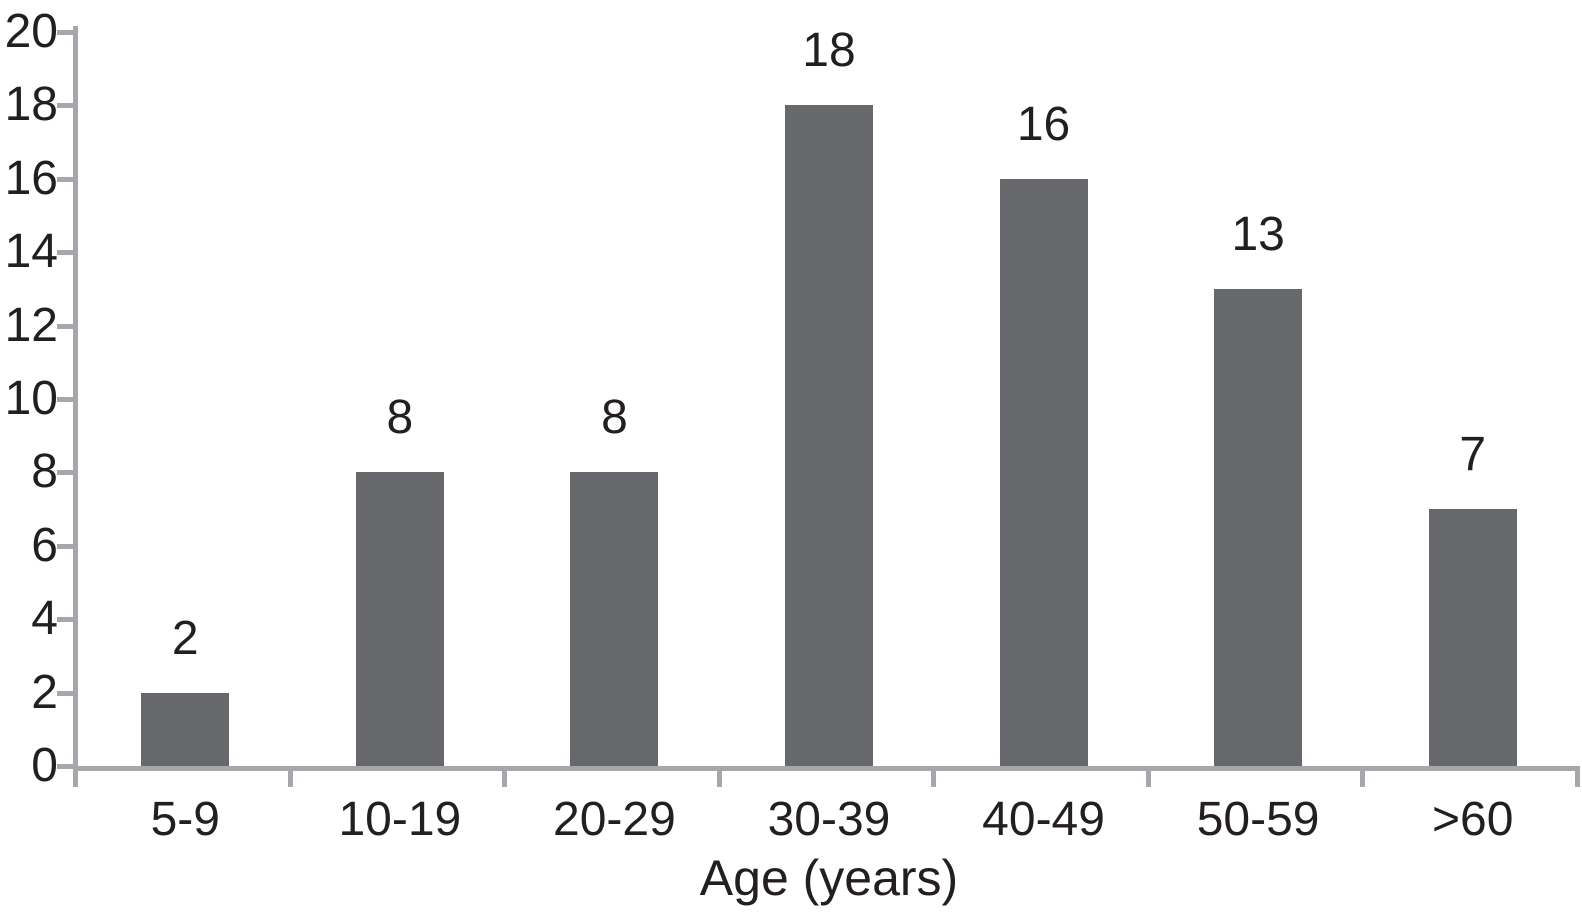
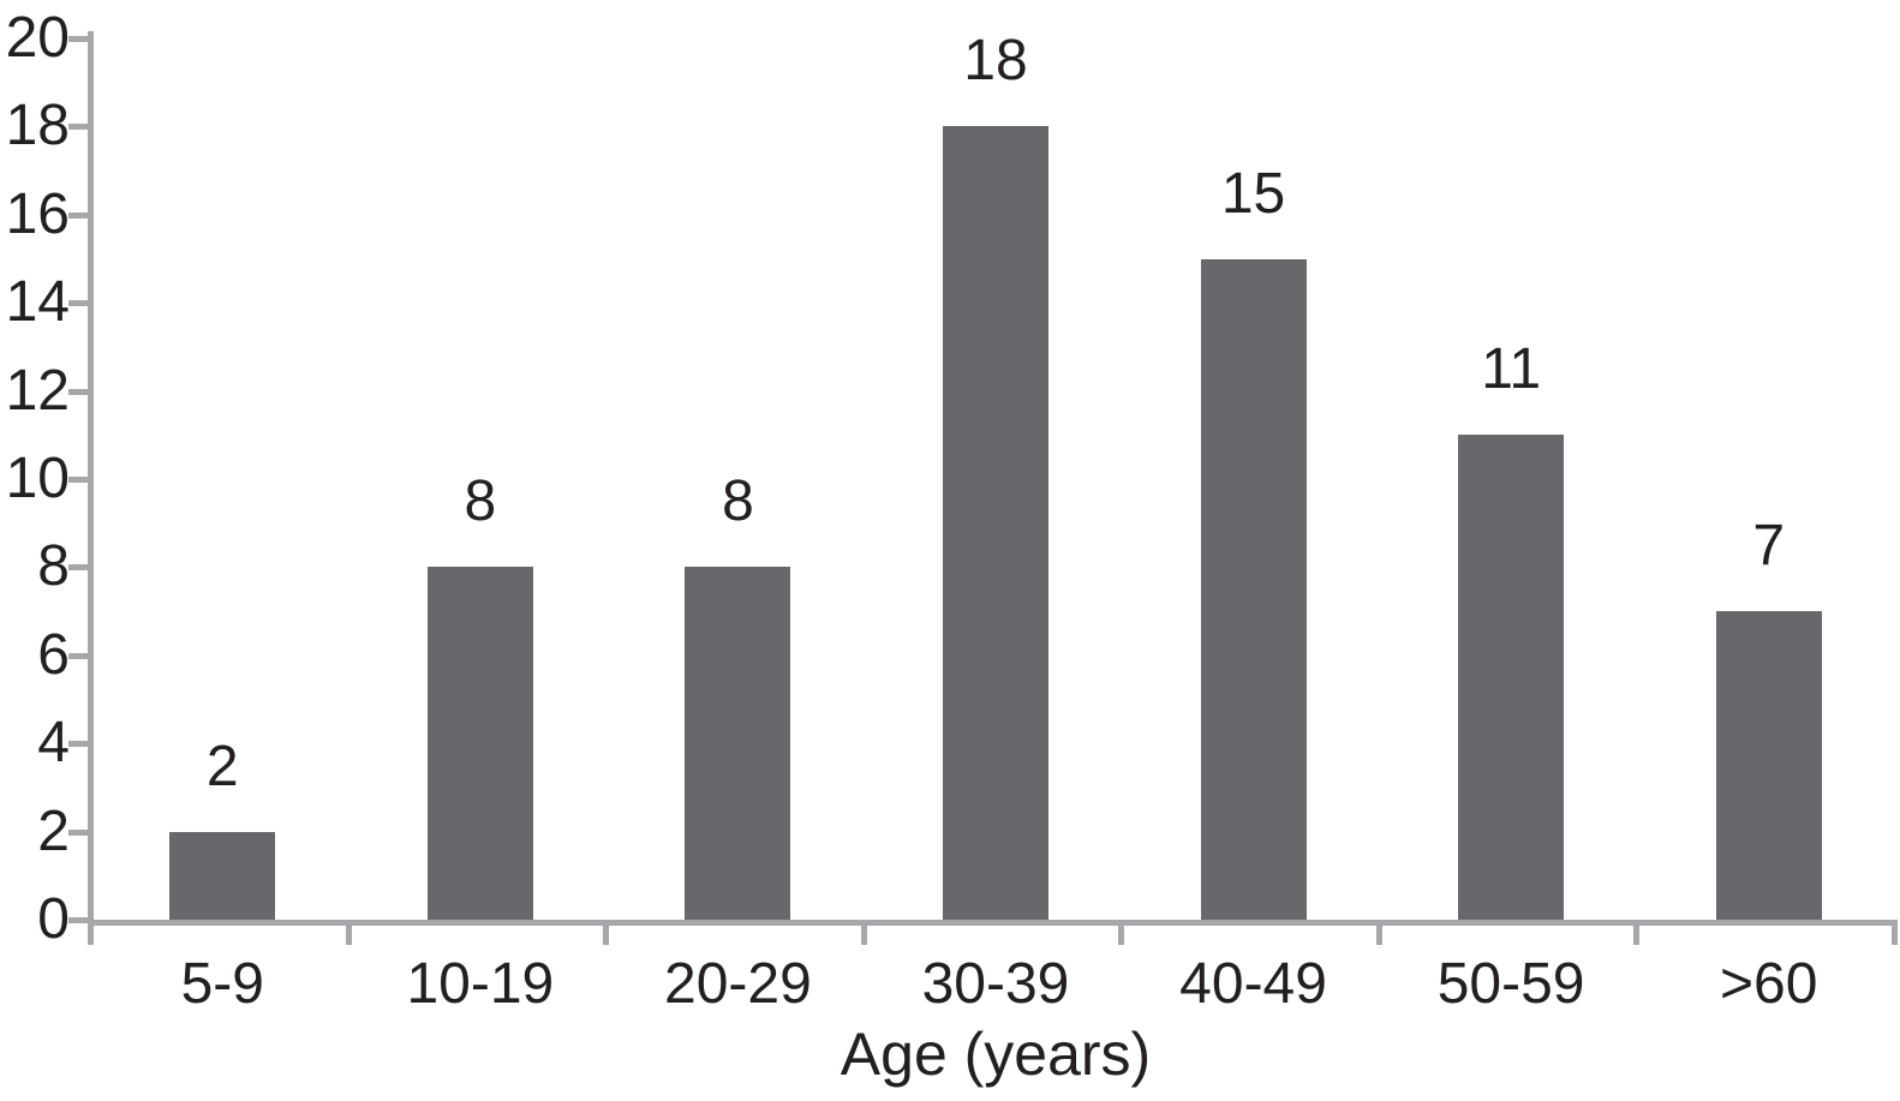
40-49: 16 -> 15
50-59: 13 -> 11
